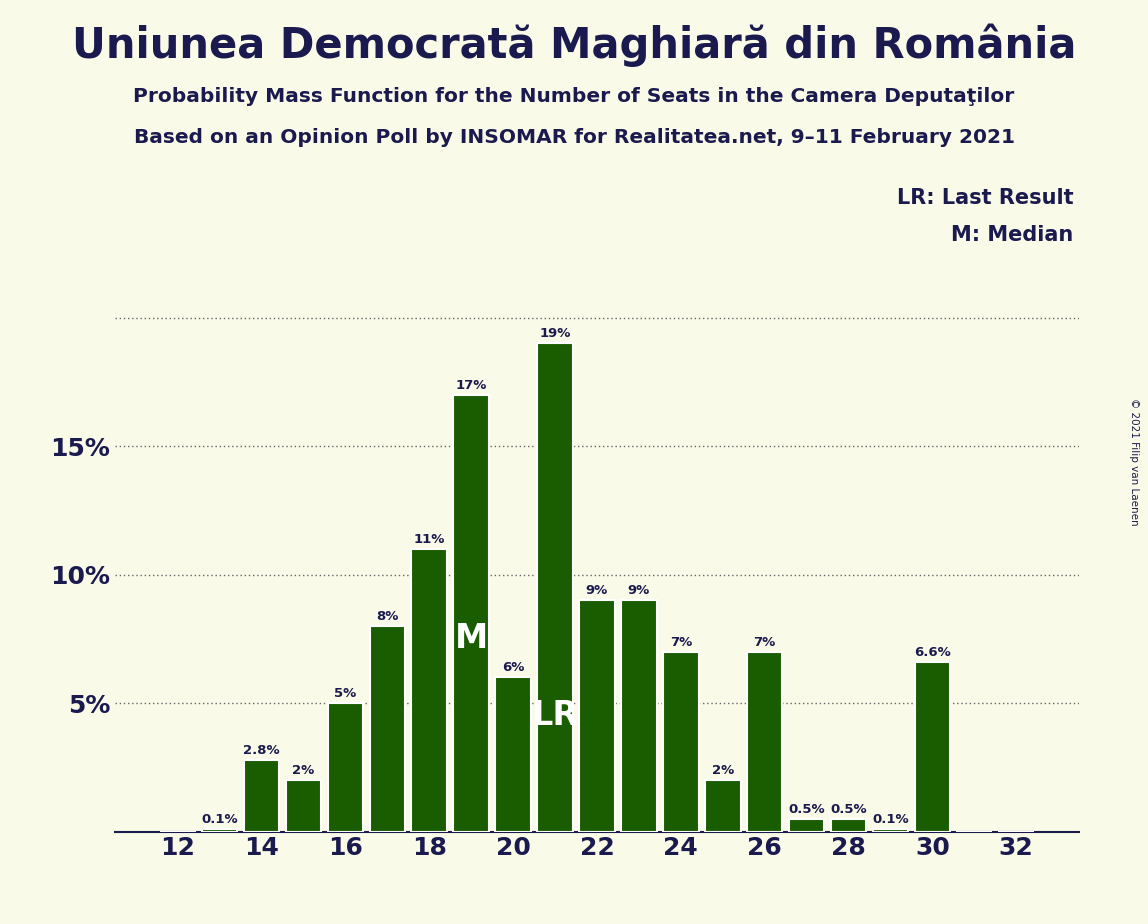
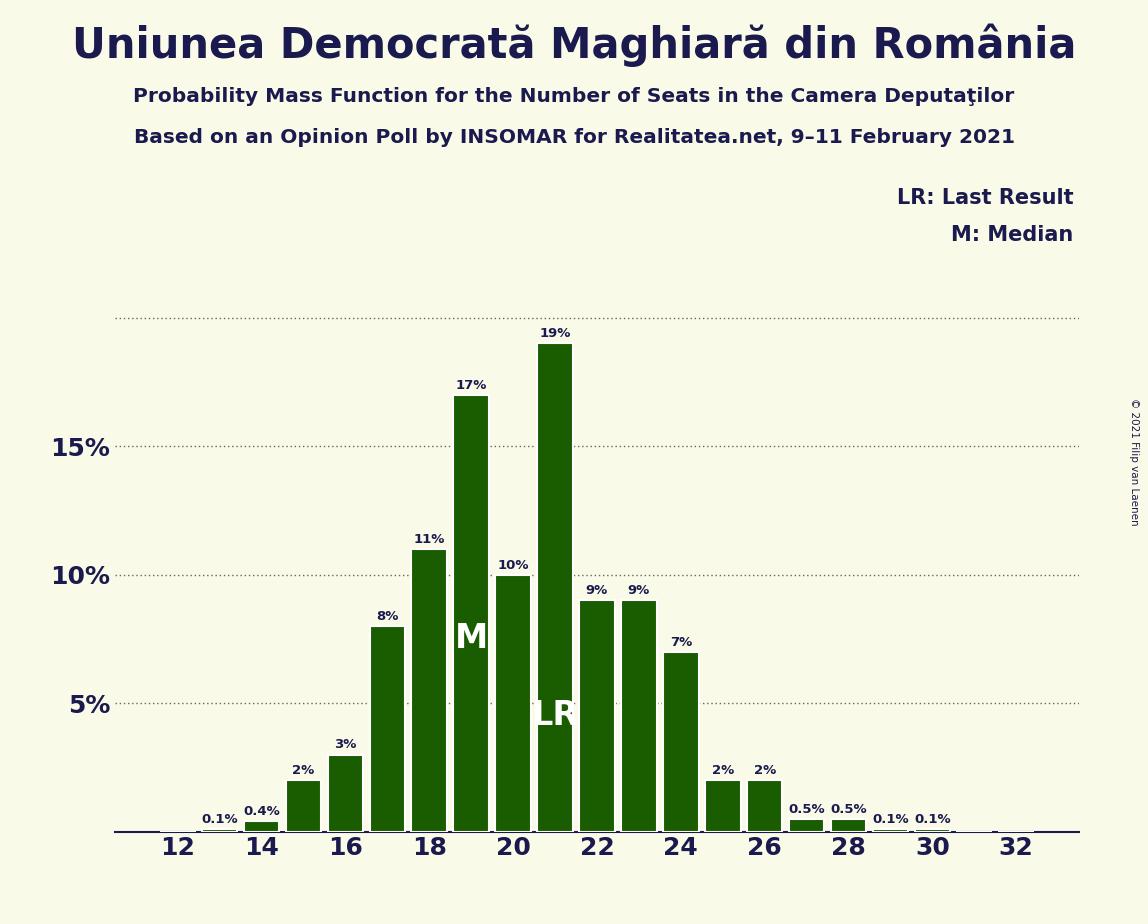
14: 2.8% -> 0.4%
16: 5% -> 3%
20: 6% -> 10%
26: 7% -> 2%
30: 6.6% -> 0.1%
